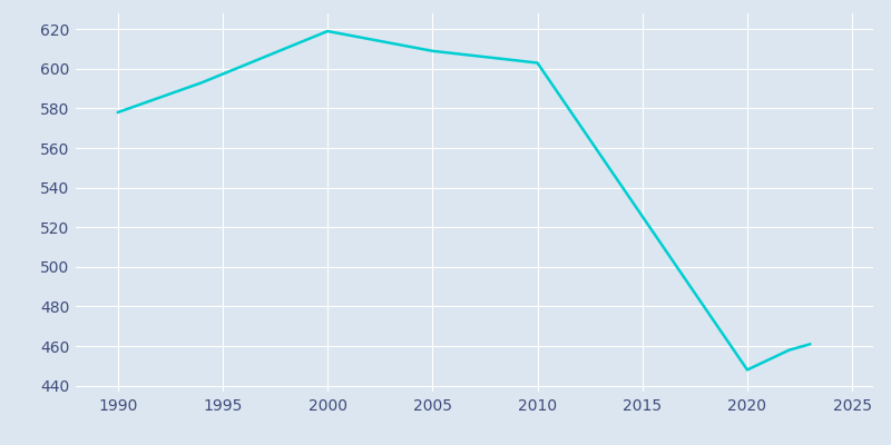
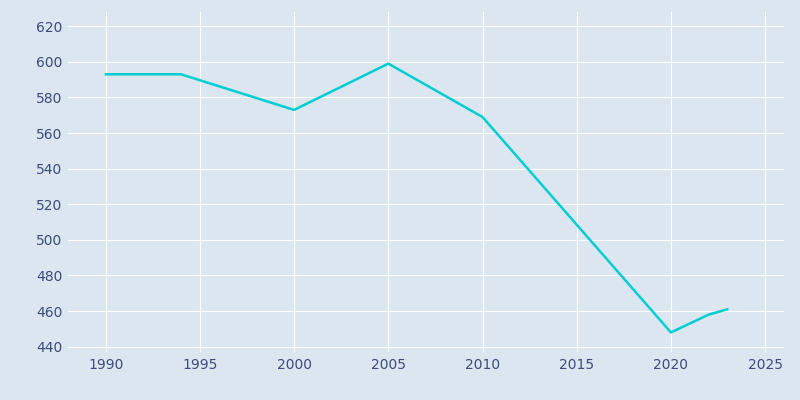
1990: 578 -> 593
2000: 619 -> 573
2005: 609 -> 599
2010: 603 -> 569
